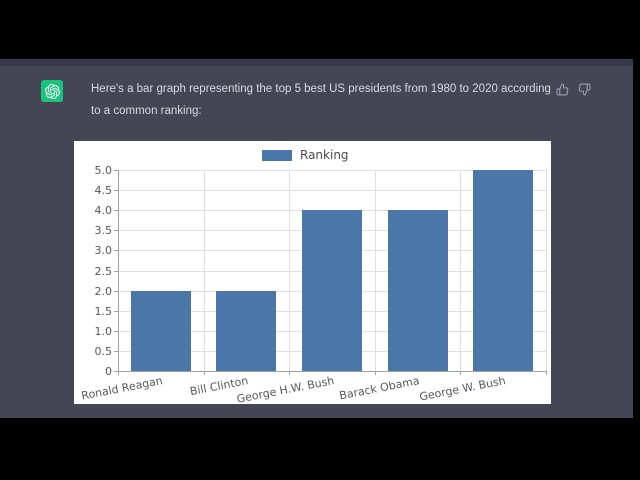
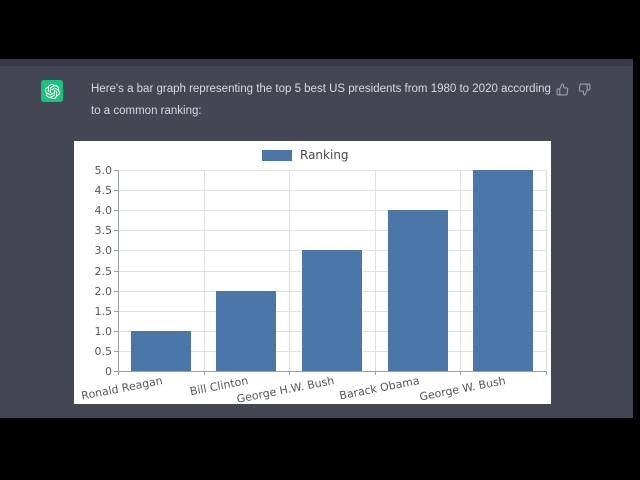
Ronald Reagan: 2 -> 1
George H.W. Bush: 4 -> 3
